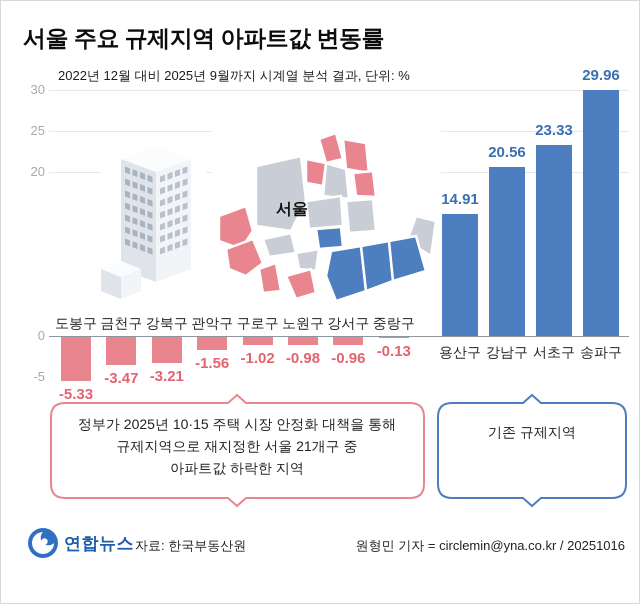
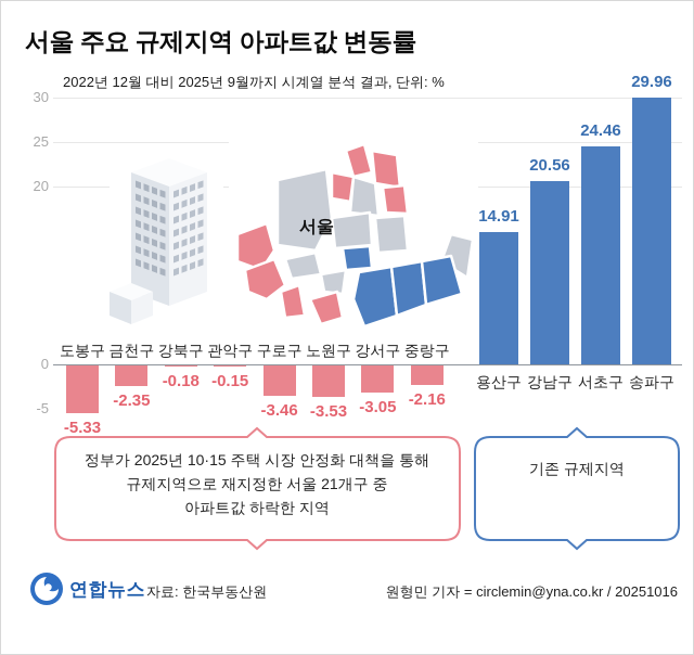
금천구: -3.47 -> -2.35
강북구: -3.21 -> -0.18
관악구: -1.56 -> -0.15
구로구: -1.02 -> -3.46
노원구: -0.98 -> -3.53
강서구: -0.96 -> -3.05
중랑구: -0.13 -> -2.16
서초구: 23.33 -> 24.46
